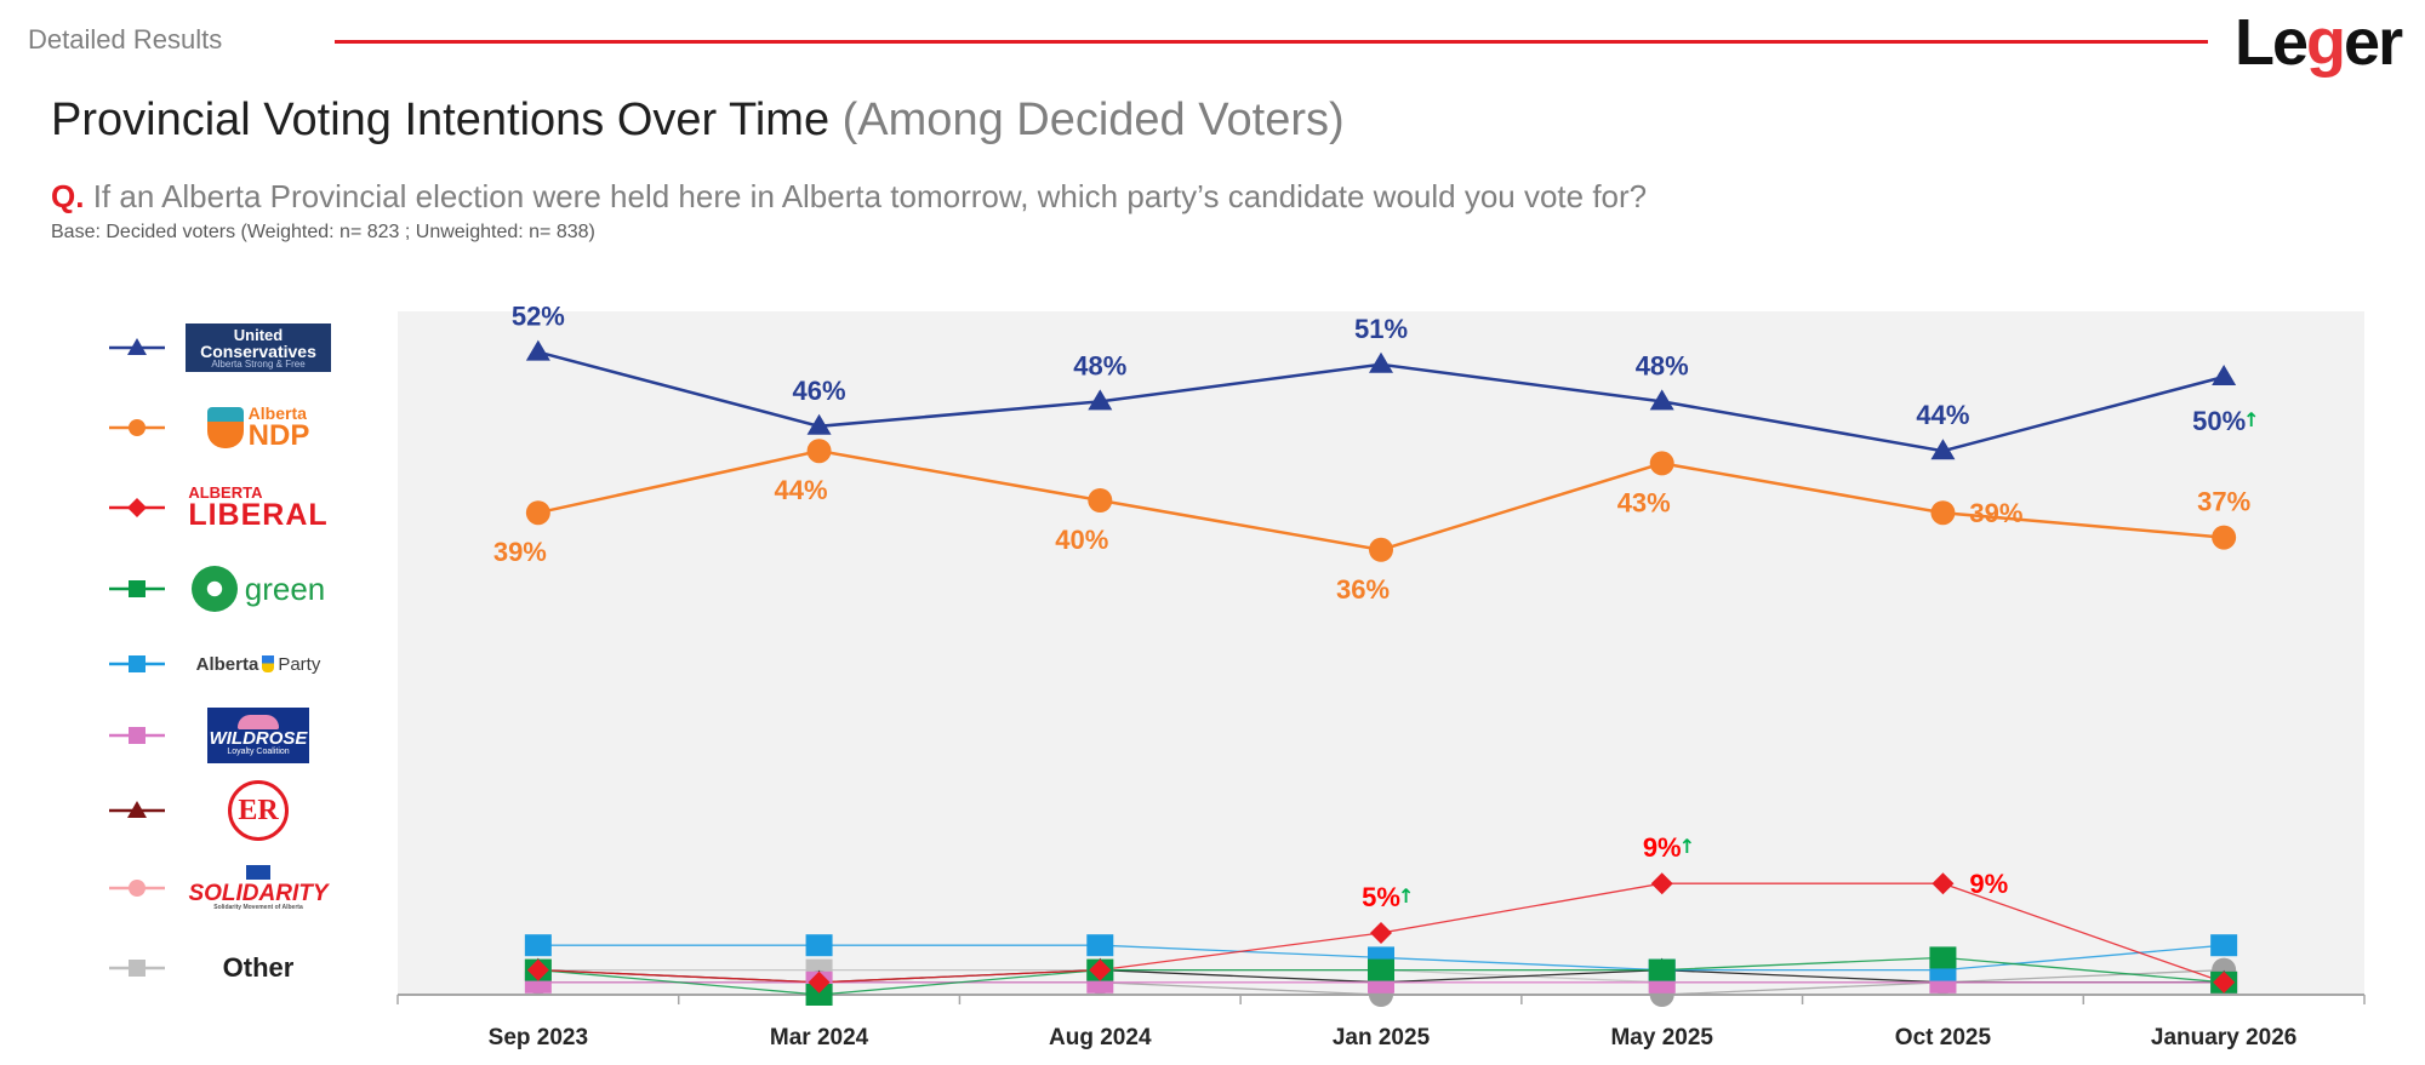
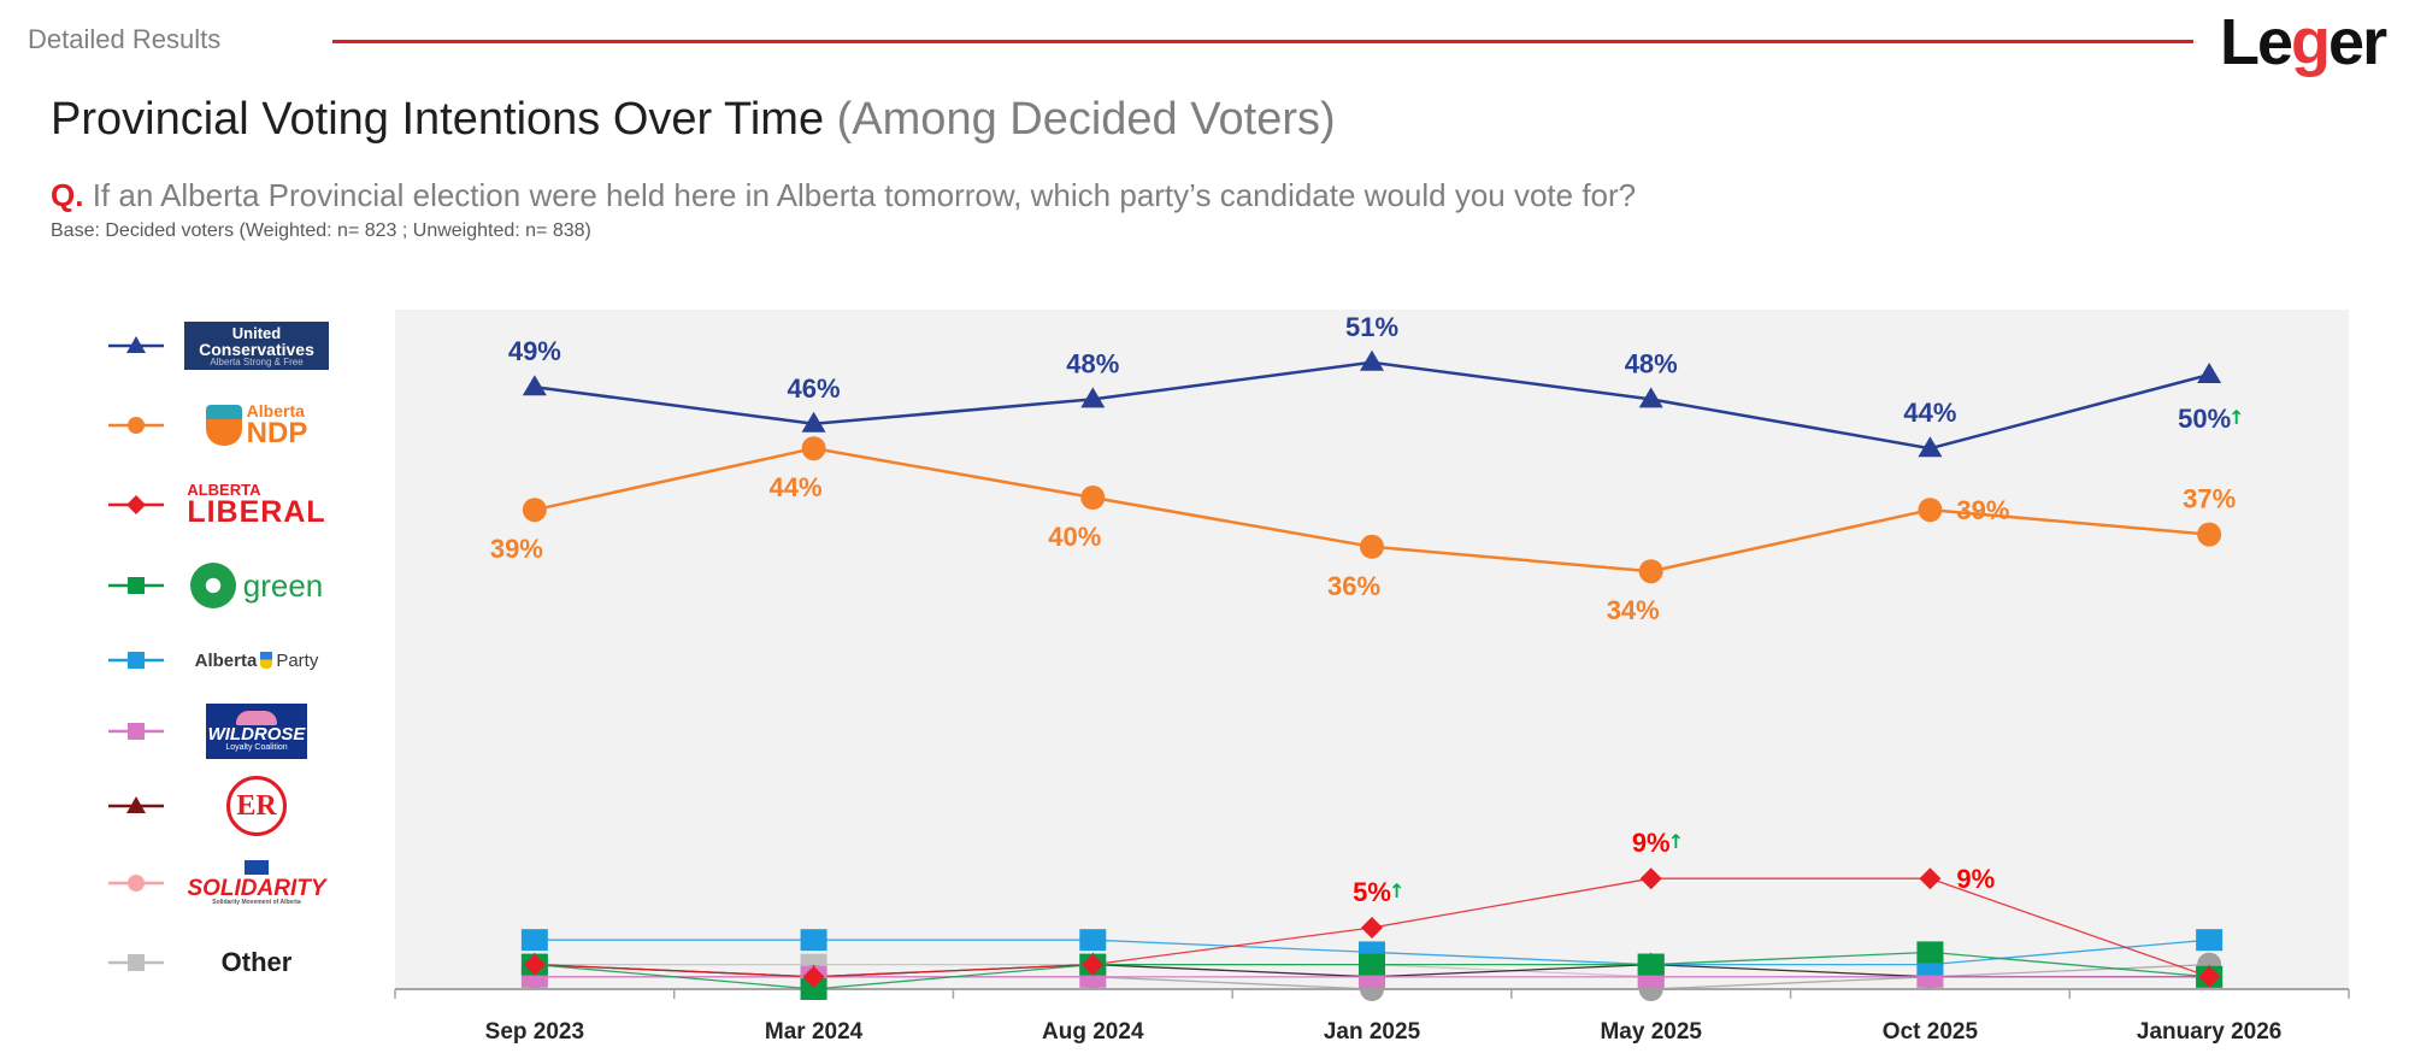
United Conservatives/Sep 2023: 52% -> 49%
Alberta NDP/May 2025: 43% -> 34%
